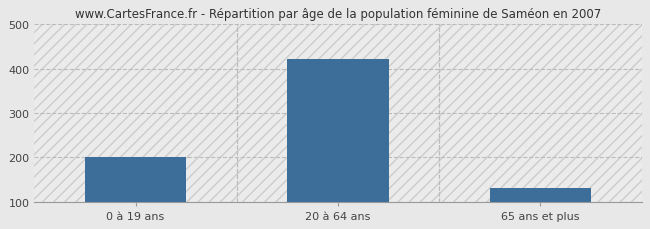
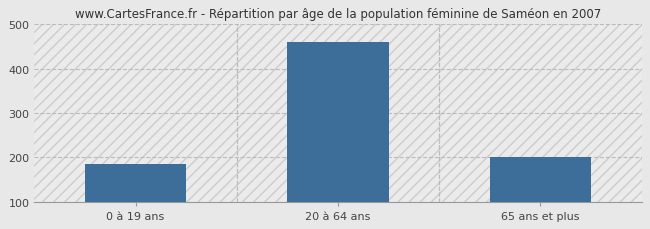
0 à 19 ans: 200 -> 185
20 à 64 ans: 422 -> 460
65 ans et plus: 130 -> 200
